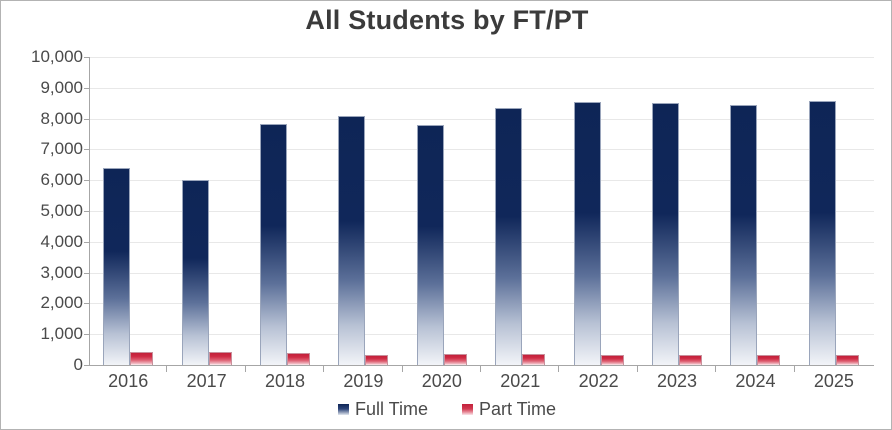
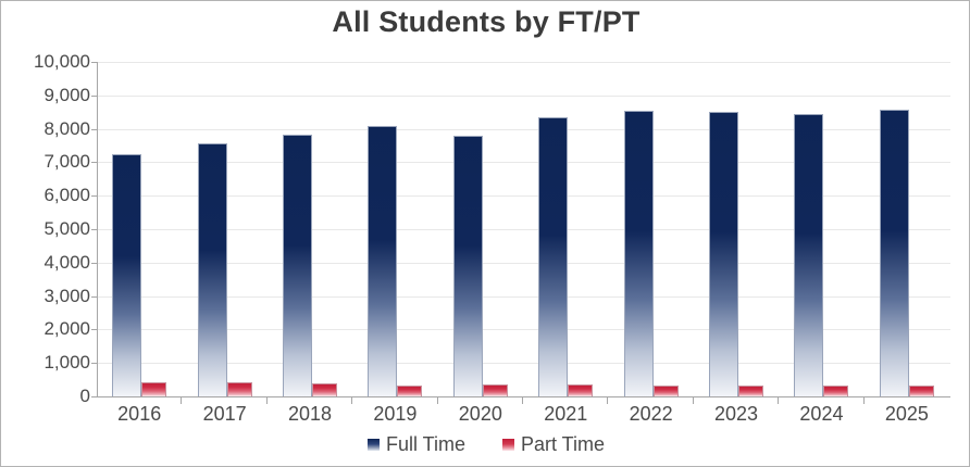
Full Time/2016: 6400 -> 7200
Full Time/2017: 6000 -> 7600
